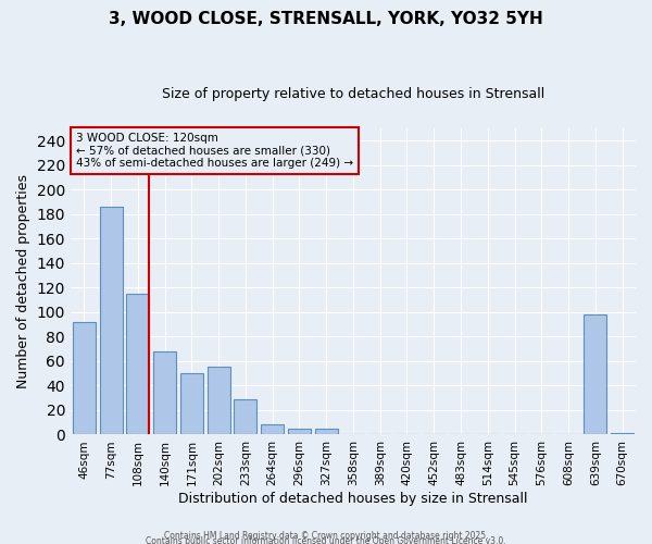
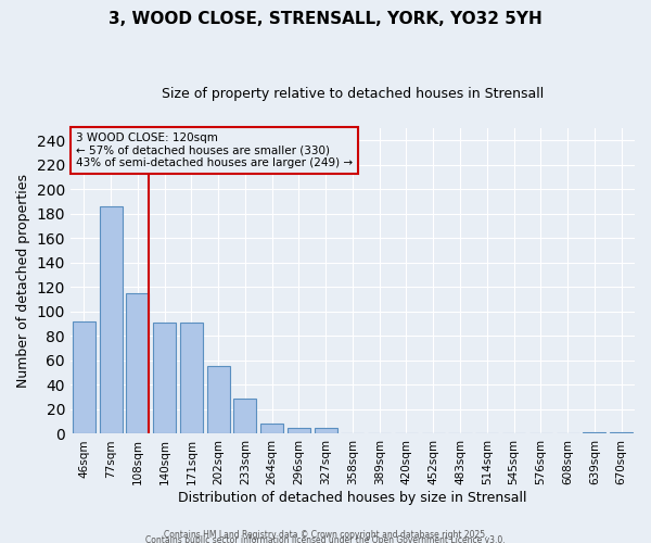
140sqm: 68 -> 91
171sqm: 50 -> 91
639sqm: 98 -> 1
